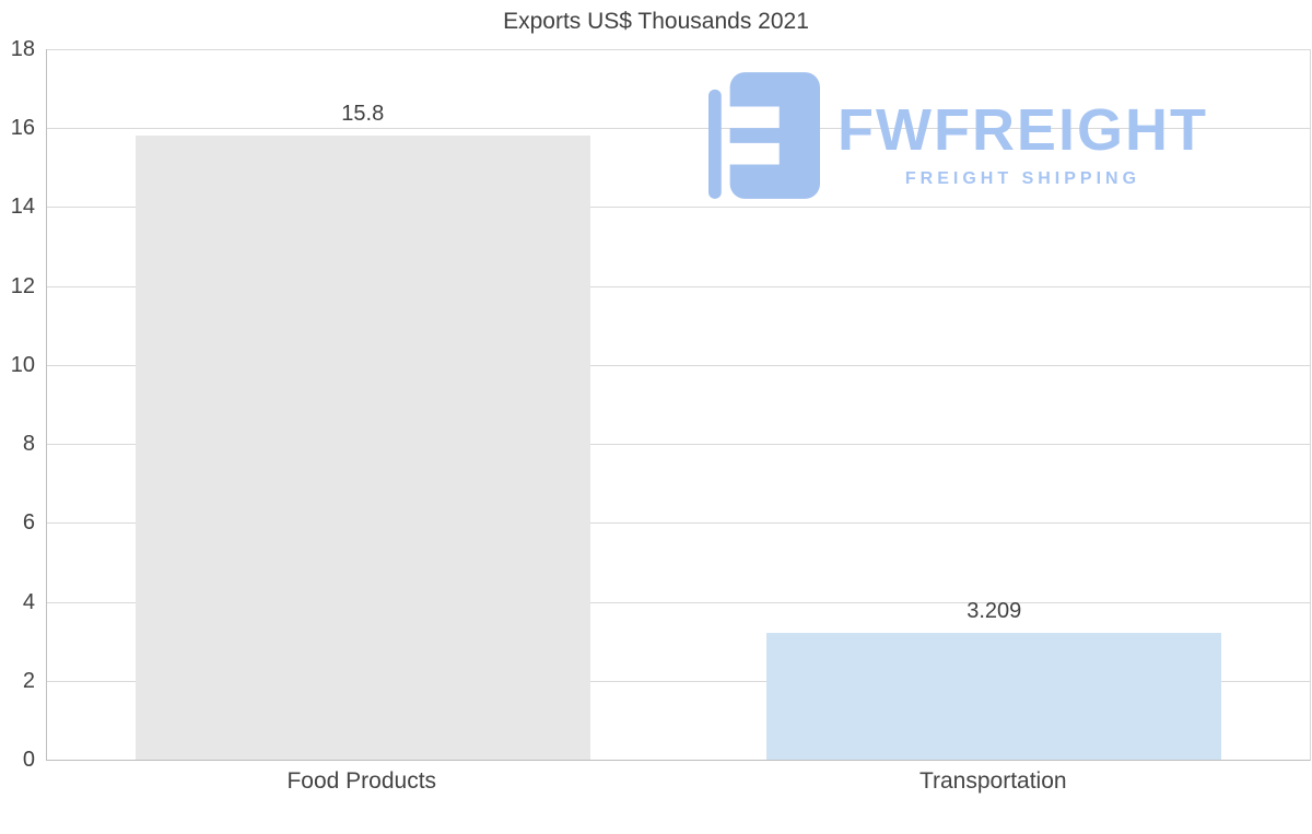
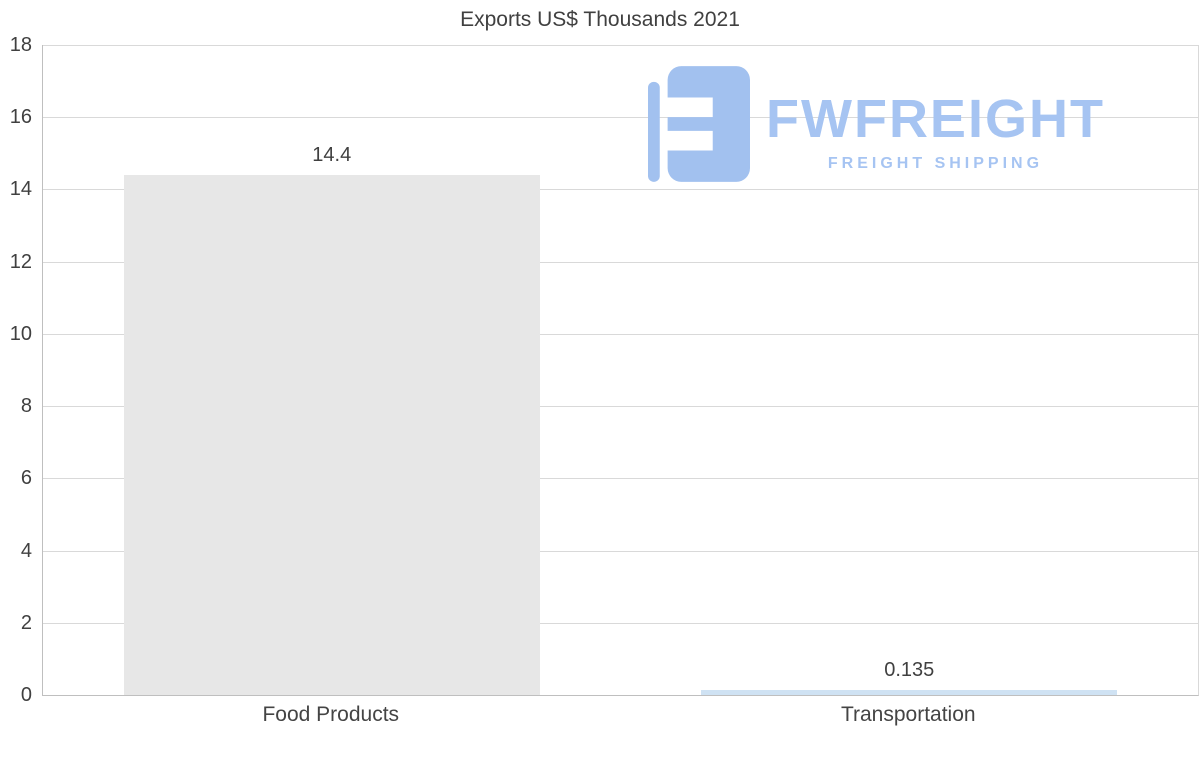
Food Products: 15.8 -> 14.4
Transportation: 3.209 -> 0.135
